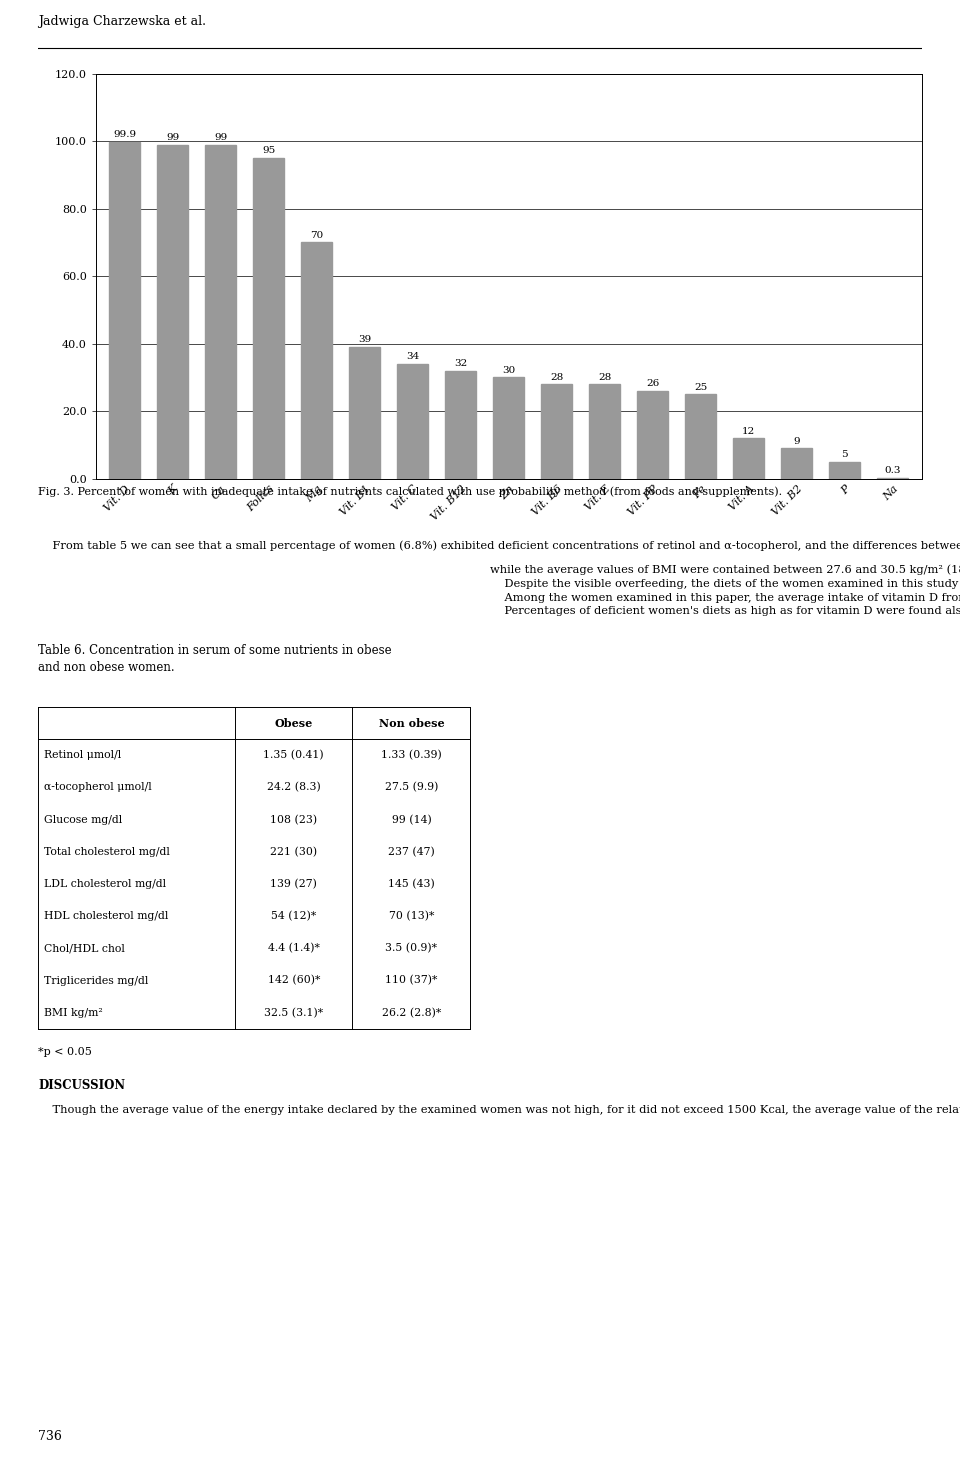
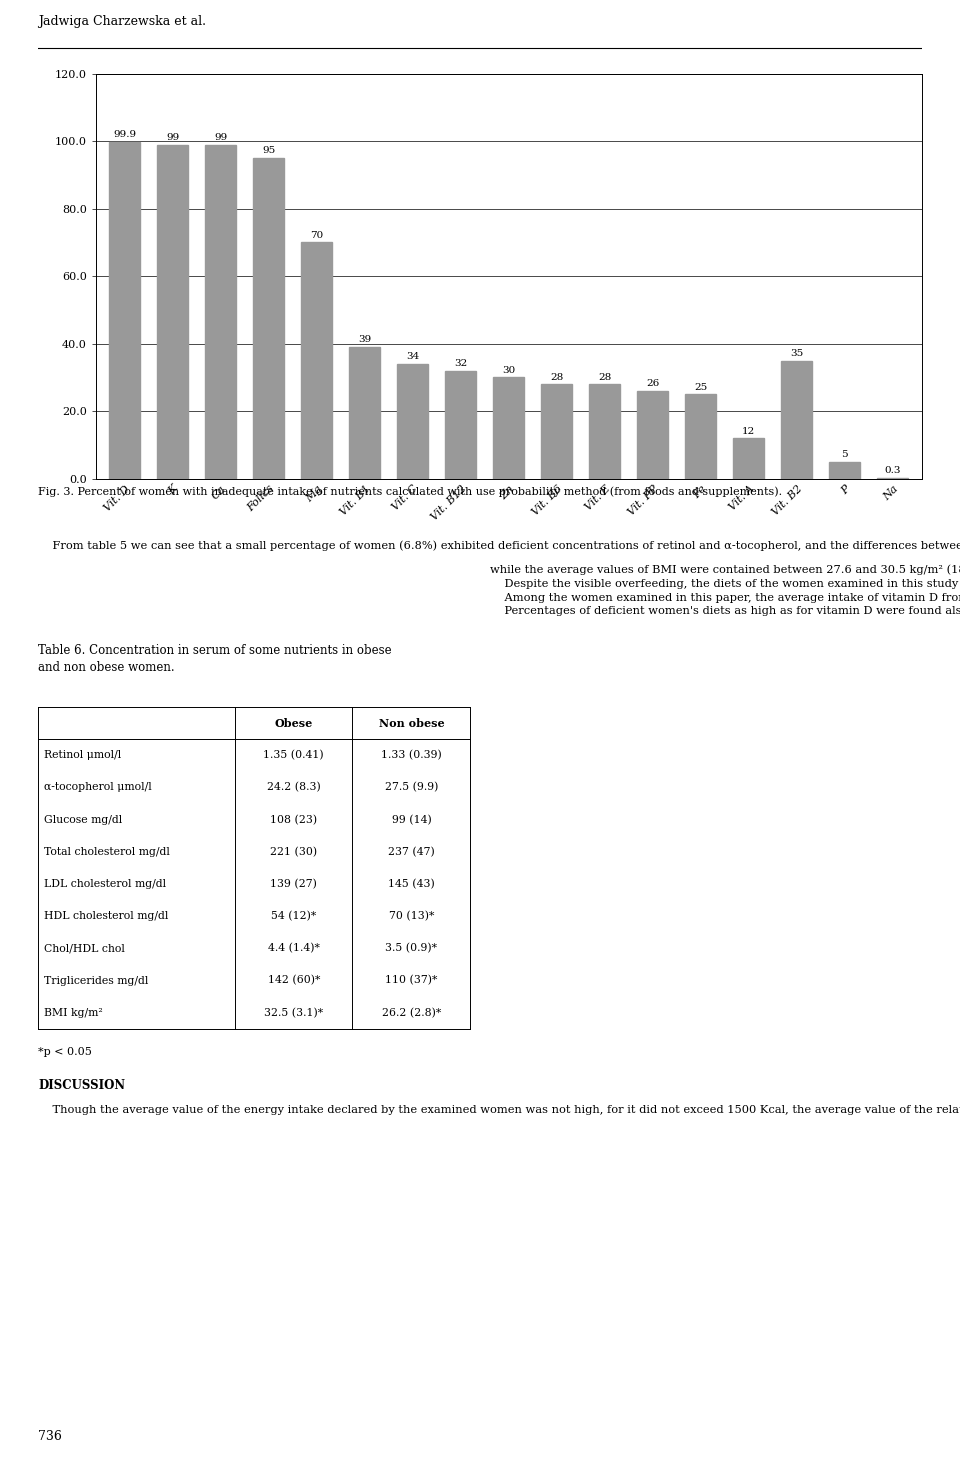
Vit. B2: 9 -> 35
